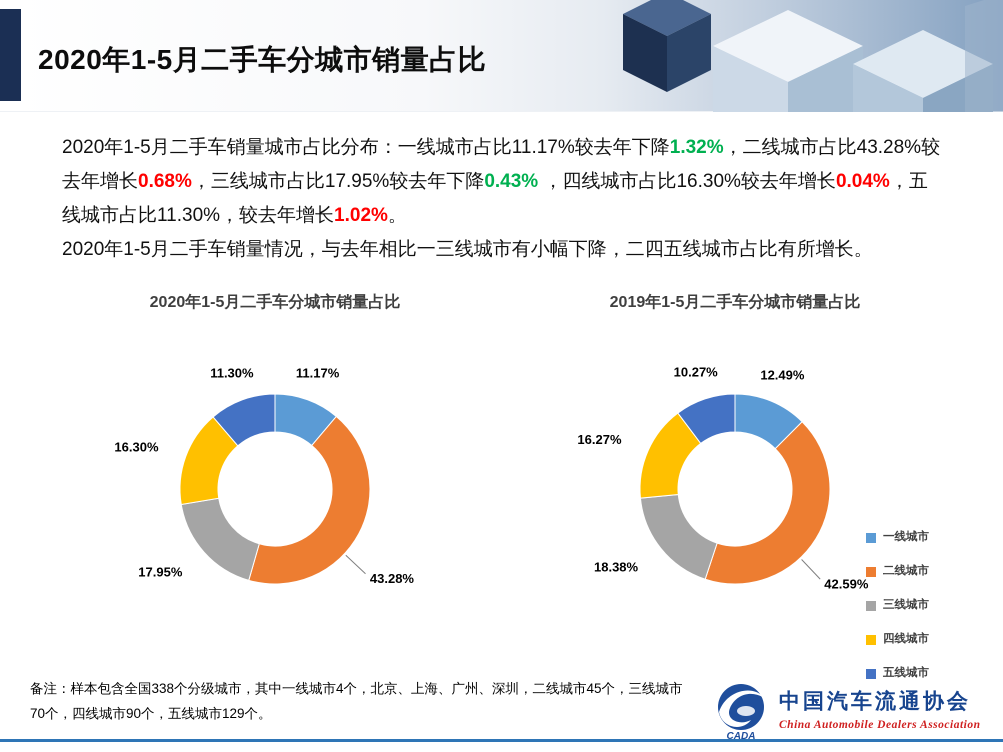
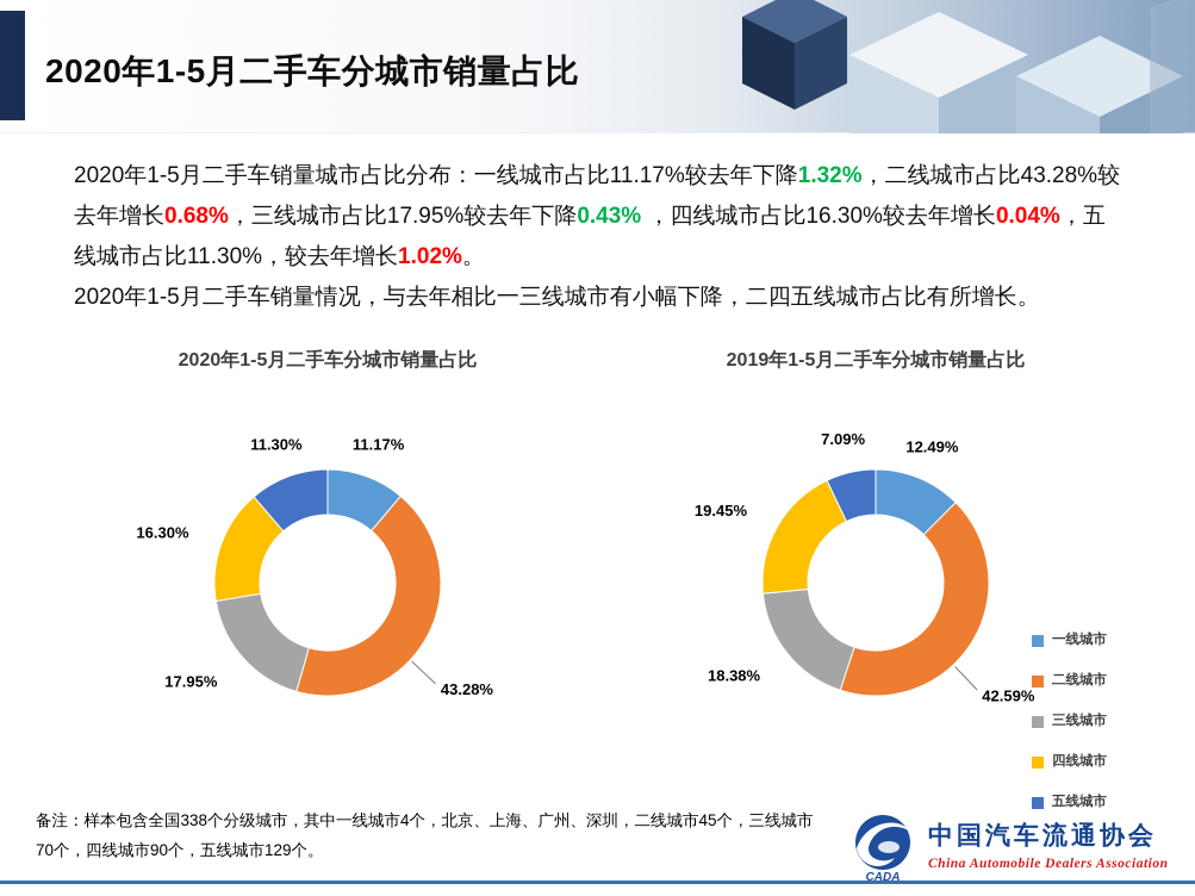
2019年1-5月二手车分城市销量占比/四线城市: 16.27% -> 19.45%
2019年1-5月二手车分城市销量占比/五线城市: 10.27% -> 7.09%
